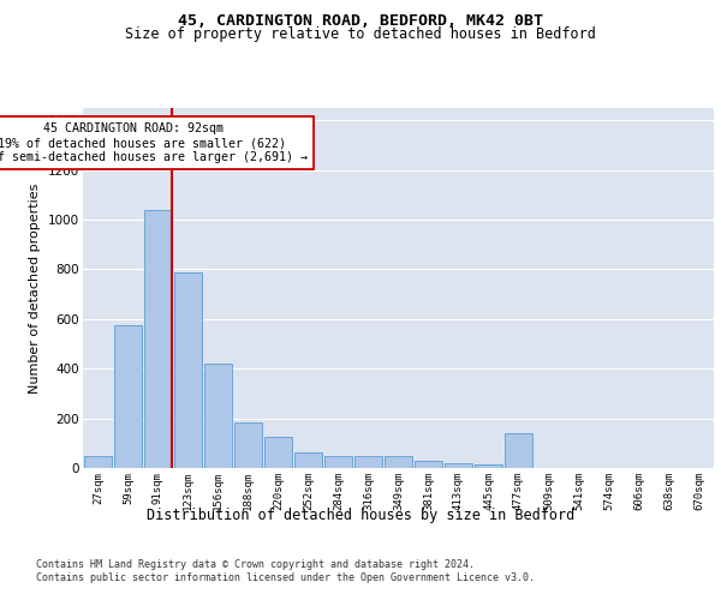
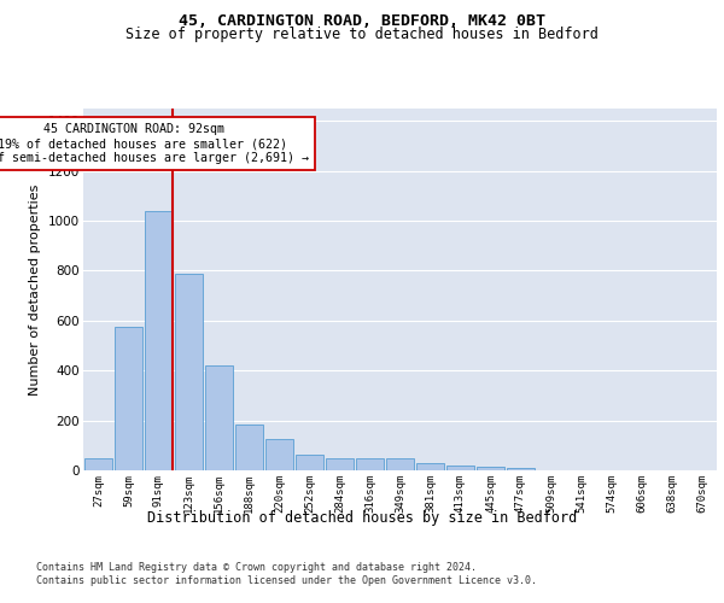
477sqm: 140 -> 10
